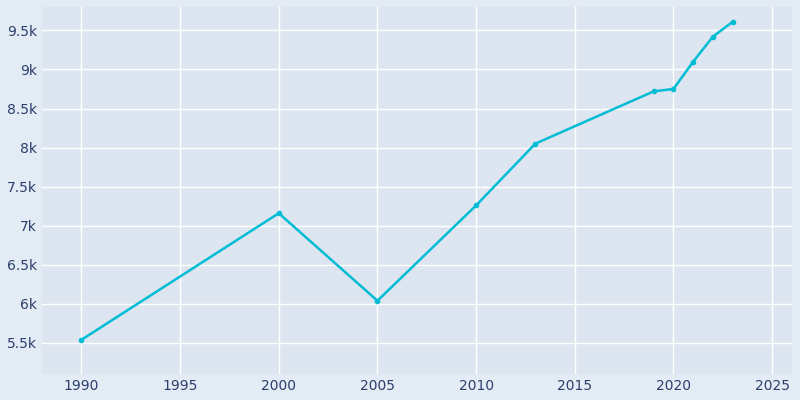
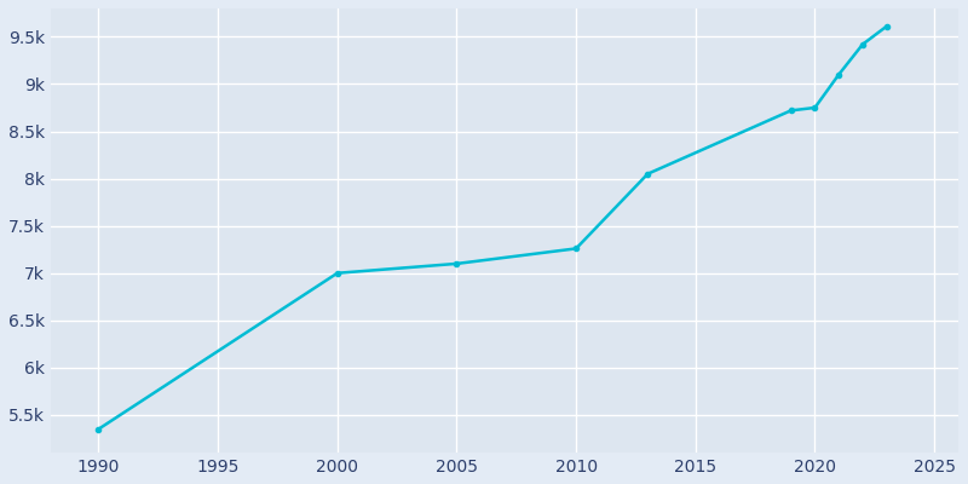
1990: 5.54k -> 5.35k
2000: 7.16k -> 7.00k
2005: 6.04k -> 7.10k
